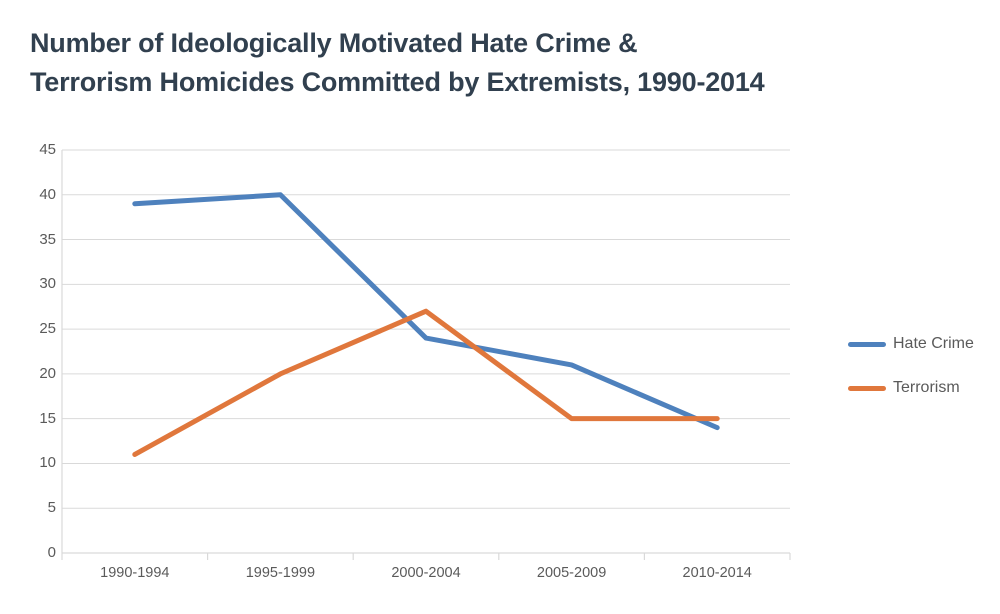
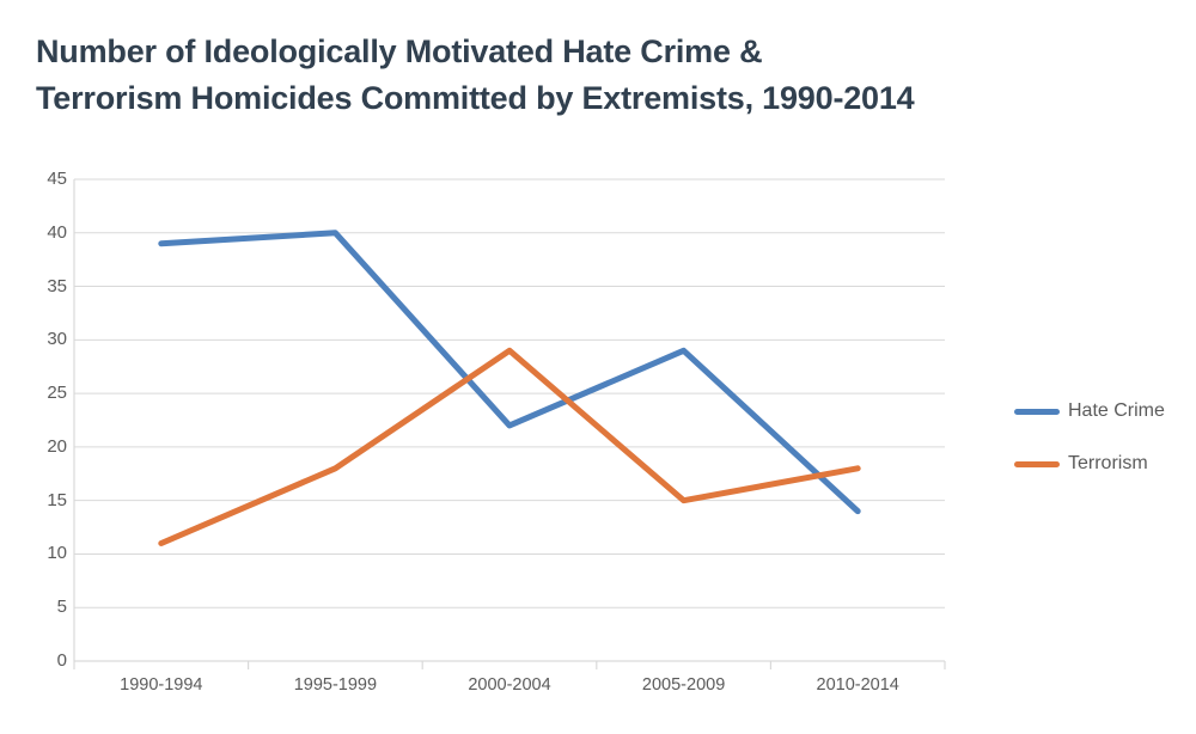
Terrorism/1995-1999: 20 -> 18
Hate Crime/2000-2004: 24 -> 22
Terrorism/2000-2004: 27 -> 29
Hate Crime/2005-2009: 21 -> 29
Terrorism/2010-2014: 15 -> 18
